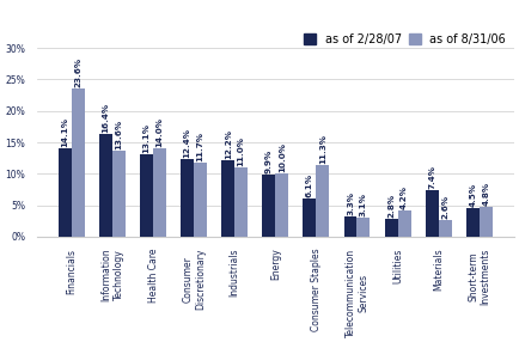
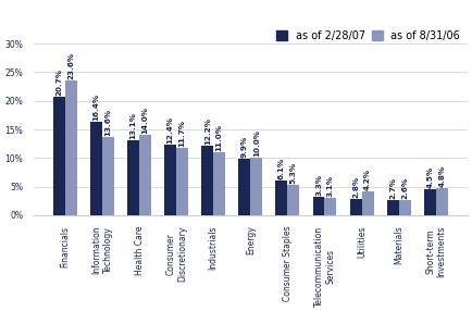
as of 2/28/07/Financials: 14.1% -> 20.7%
as of 8/31/06/Consumer Staples: 11.3% -> 5.3%
as of 2/28/07/Materials: 7.4% -> 2.7%
